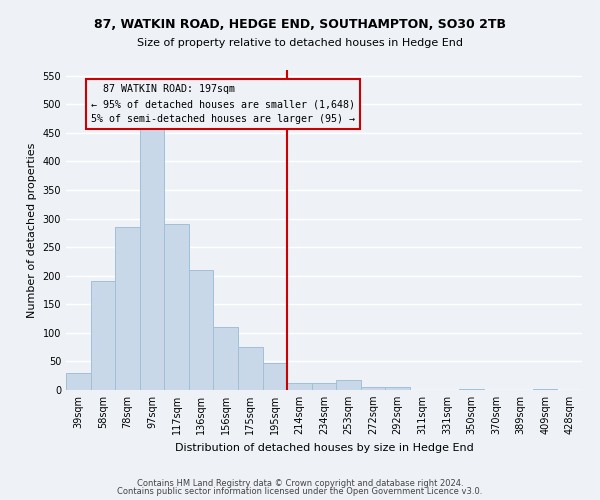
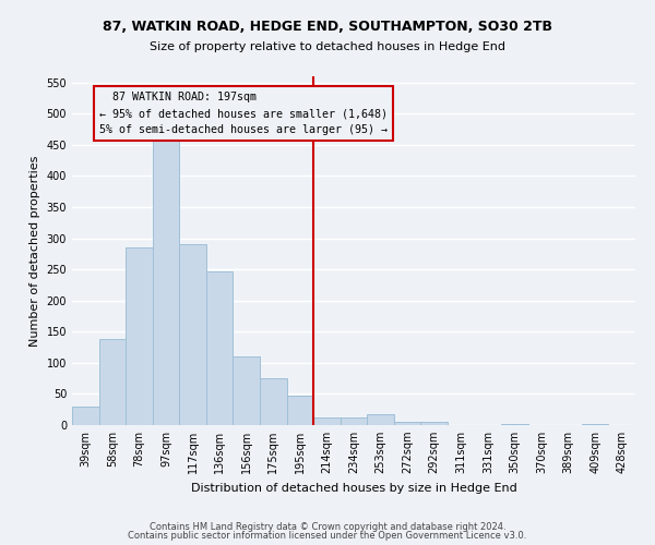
58sqm: 190 -> 138
136sqm: 210 -> 246
